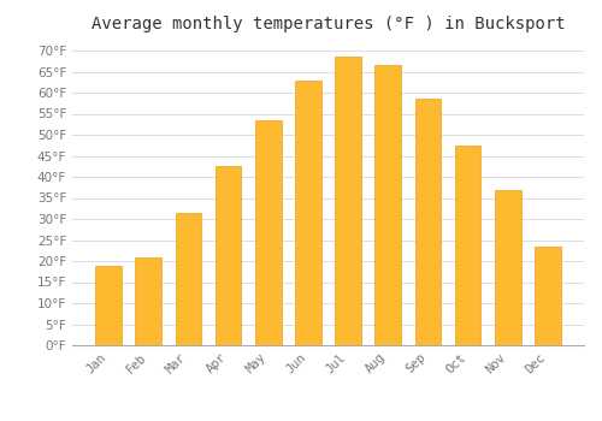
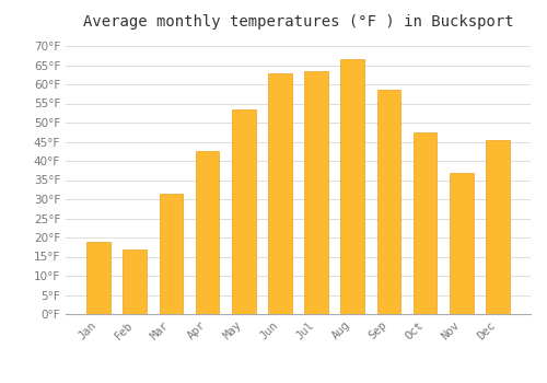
Feb: 21.0°F -> 17.0°F
Jul: 68.5°F -> 63.5°F
Dec: 23.5°F -> 45.5°F
